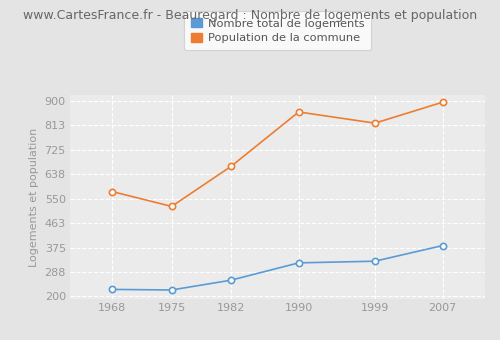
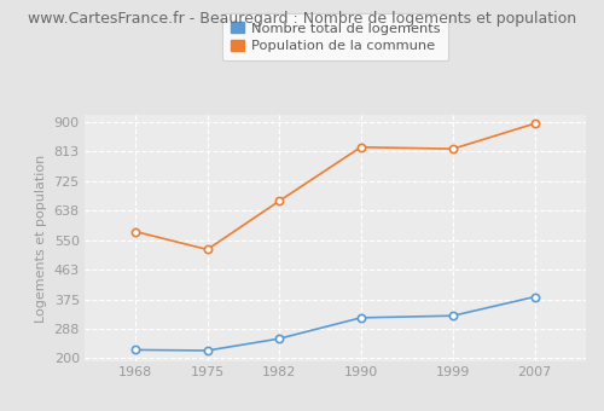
Population de la commune/1990: 860 -> 825
